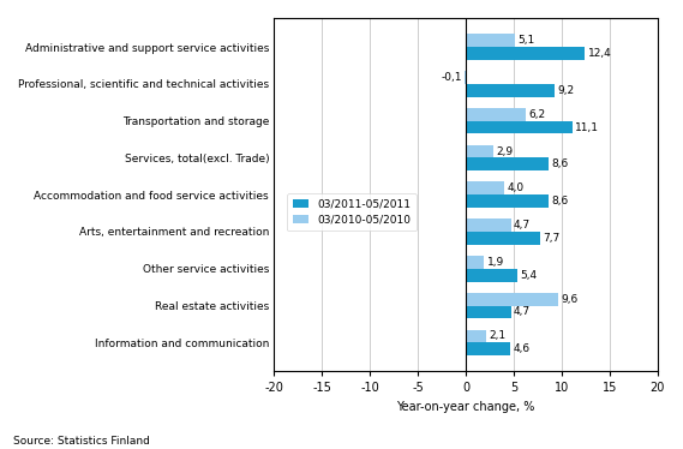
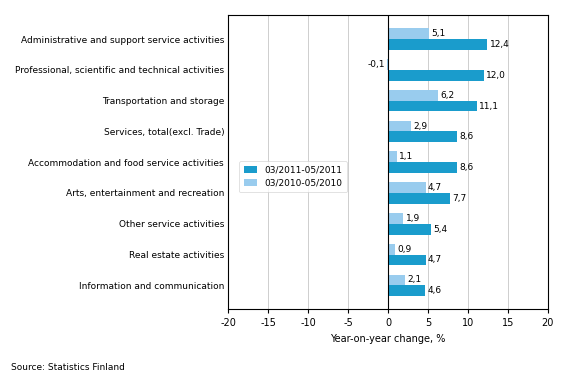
03/2011-05/2011/Professional, scientific and technical activities: 9,2 -> 12,0
03/2010-05/2010/Accommodation and food service activities: 4,0 -> 1,1
03/2010-05/2010/Real estate activities: 9,6 -> 0,9
